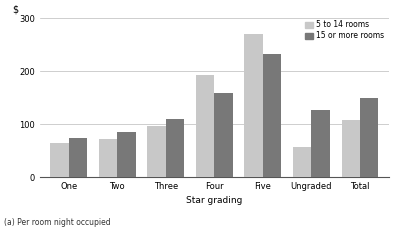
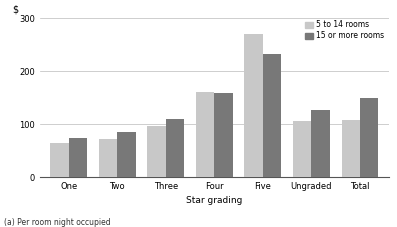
5 to 14 rooms/Four: 192 -> 160
5 to 14 rooms/Ungraded: 56 -> 105
